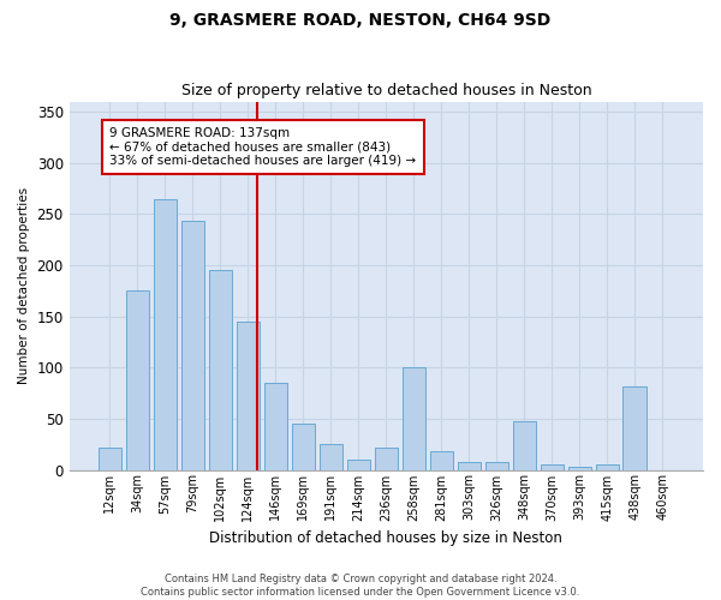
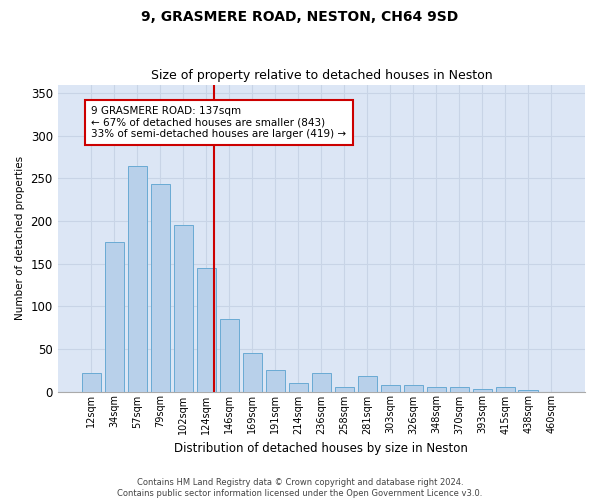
258sqm: 100 -> 5
348sqm: 48 -> 5
438sqm: 82 -> 2
